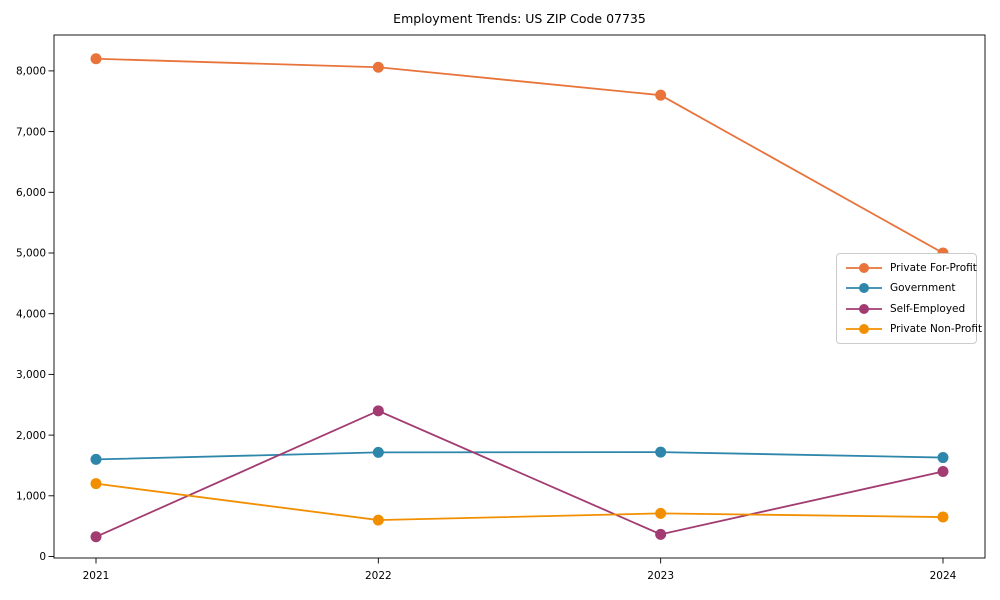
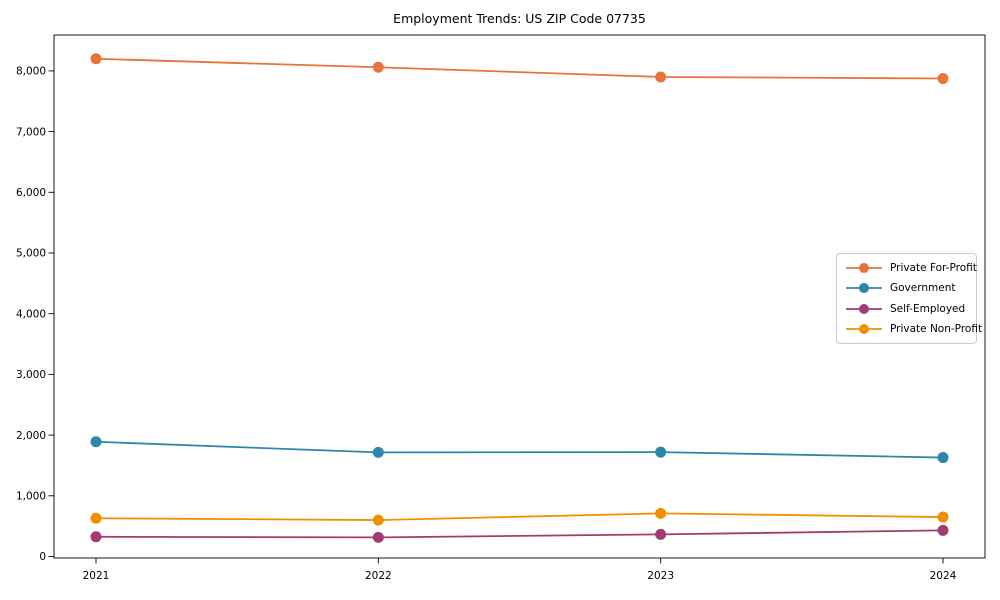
Government/2021: 1600 -> 1900
Private Non-Profit/2021: 1200 -> 600
Self-Employed/2022: 2400 -> 300
Private For-Profit/2023: 7600 -> 7900
Private For-Profit/2024: 5000 -> 7900
Self-Employed/2024: 1400 -> 400
